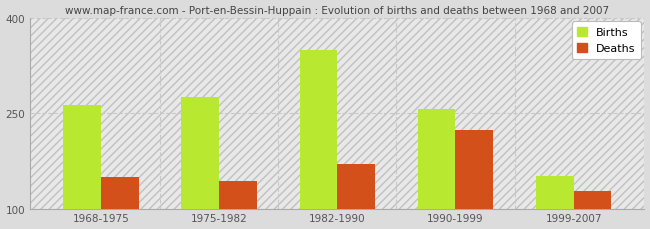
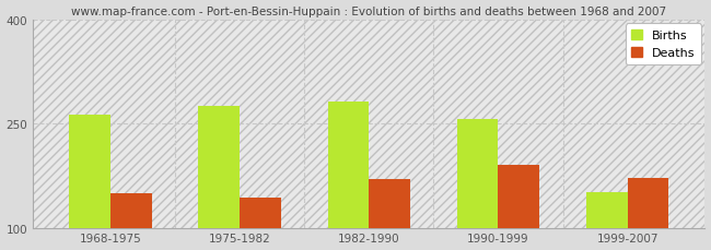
Births/1982-1990: 350 -> 282
Deaths/1990-1999: 224 -> 190
Deaths/1999-2007: 128 -> 172
